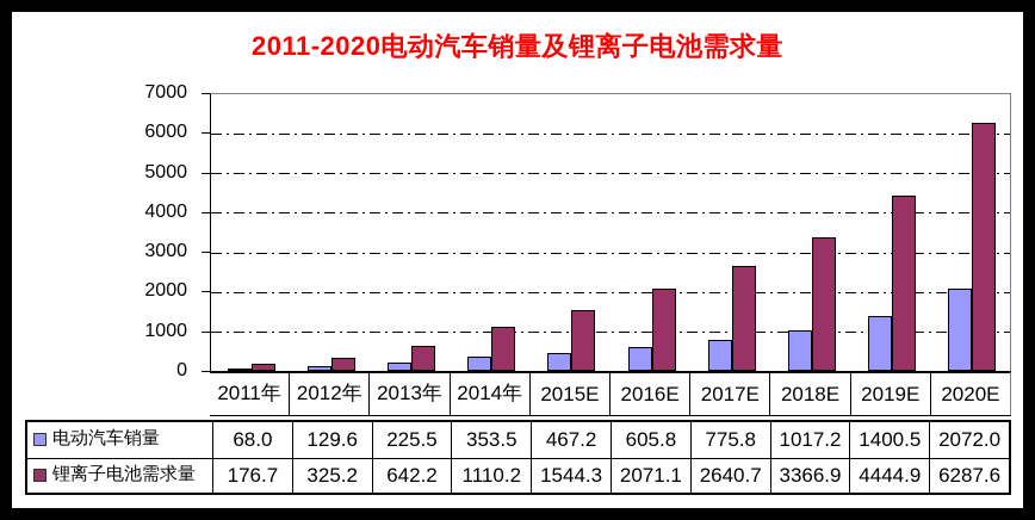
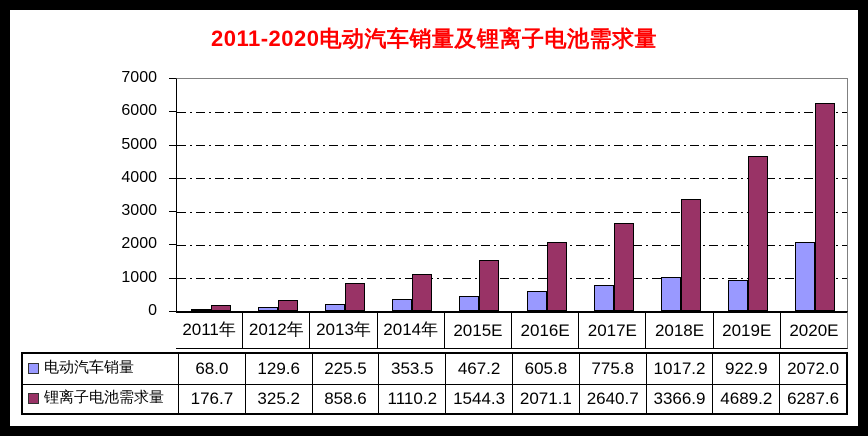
锂离子电池需求量/2013年: 642.2 -> 858.6
电动汽车销量/2019E: 1400.5 -> 922.9
锂离子电池需求量/2019E: 4444.9 -> 4689.2
